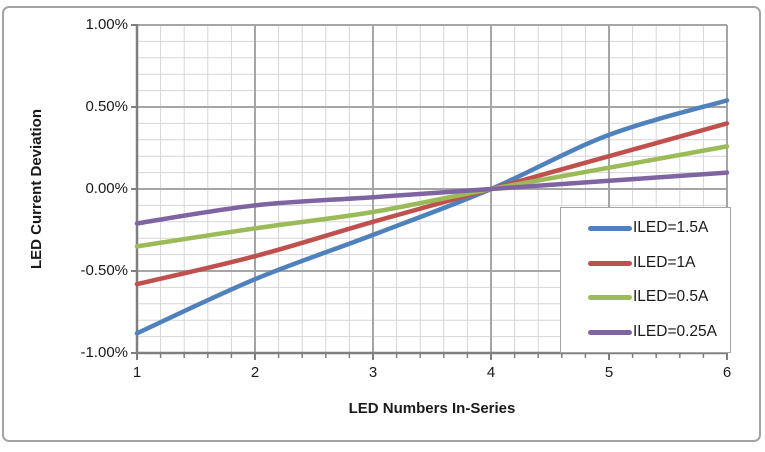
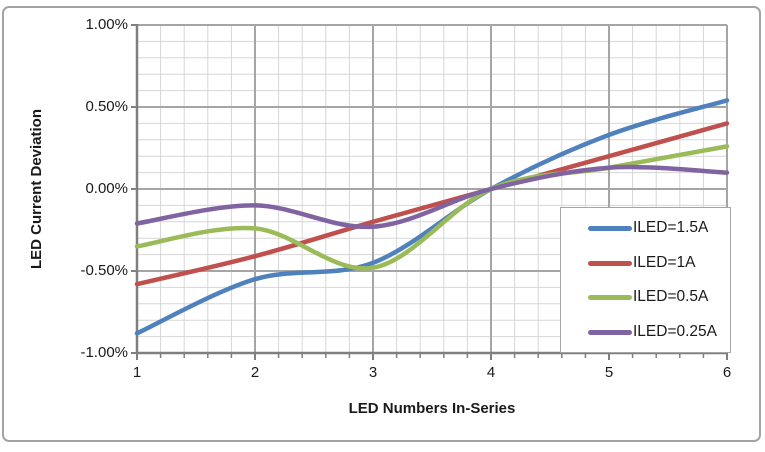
ILED=1.5A/3: -0.28% -> -0.45%
ILED=0.5A/3: -0.14% -> -0.48%
ILED=0.25A/3: -0.05% -> -0.23%
ILED=0.25A/5: 0.05% -> 0.13%
